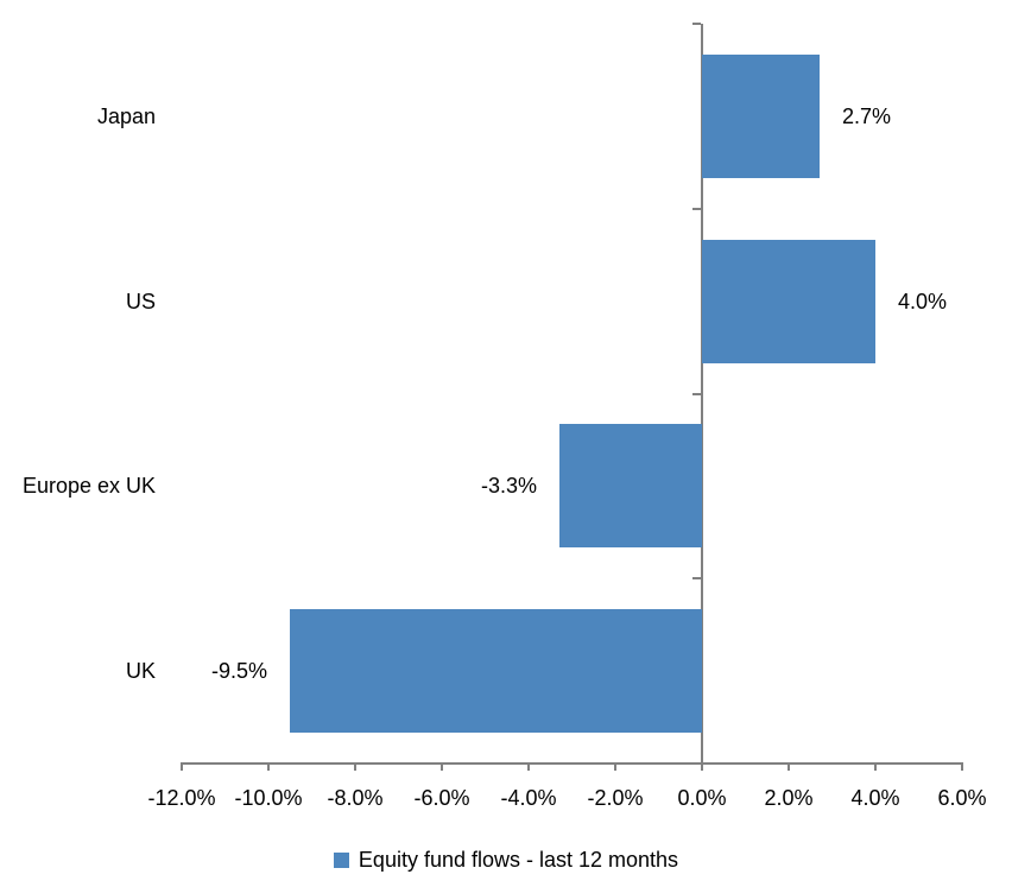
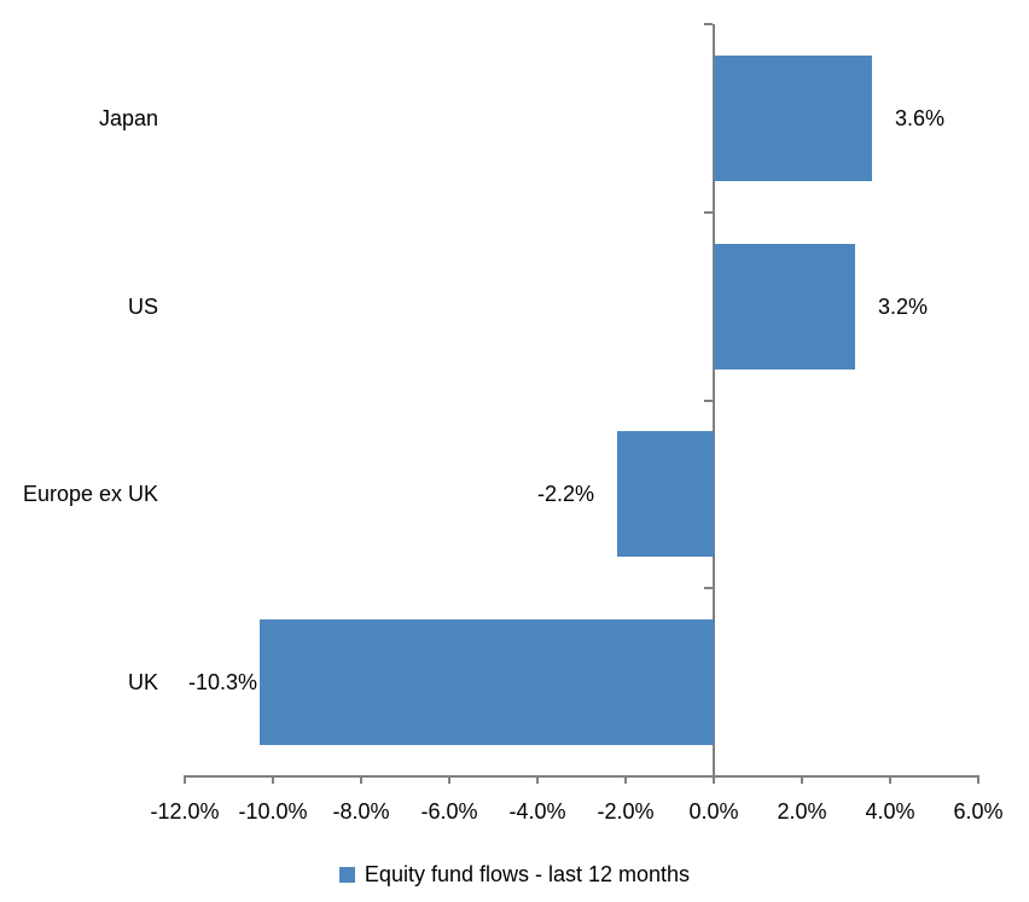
Japan: 2.7% -> 3.6%
US: 4.0% -> 3.2%
Europe ex UK: -3.3% -> -2.2%
UK: -9.5% -> -10.3%
